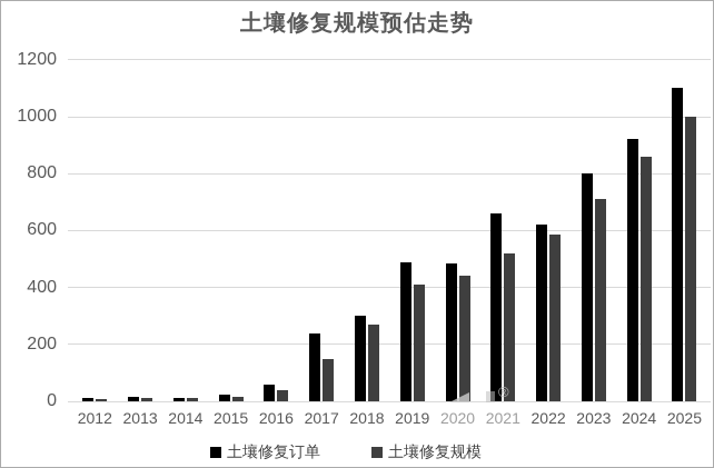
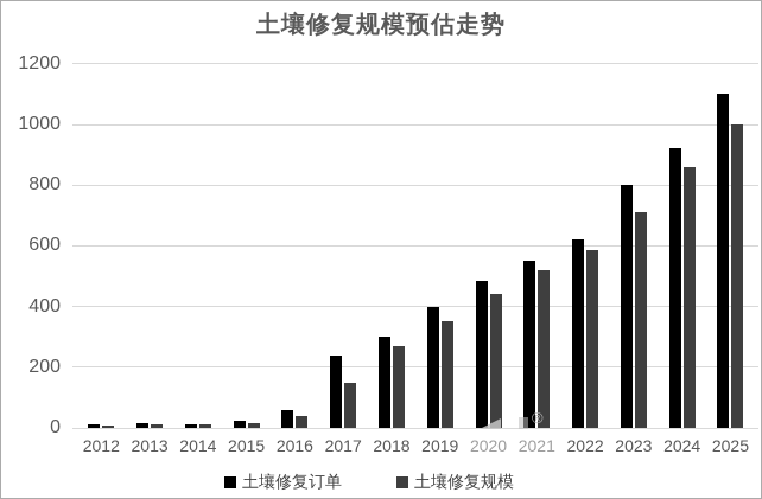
土壤修复订单/2019: 490 -> 400
土壤修复规模/2019: 410 -> 350
土壤修复订单/2021: 660 -> 550
